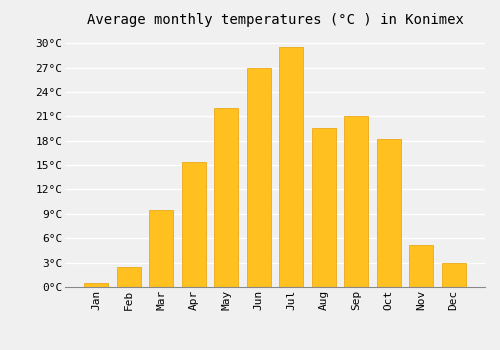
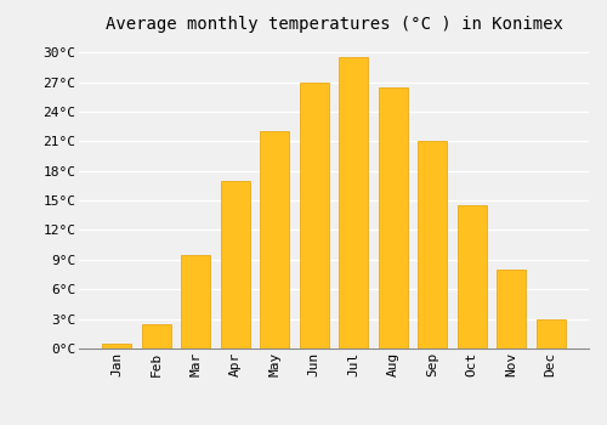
Apr: 15.4°C -> 17.0°C
Aug: 19.6°C -> 26.5°C
Oct: 18.2°C -> 14.5°C
Nov: 5.2°C -> 8.0°C
